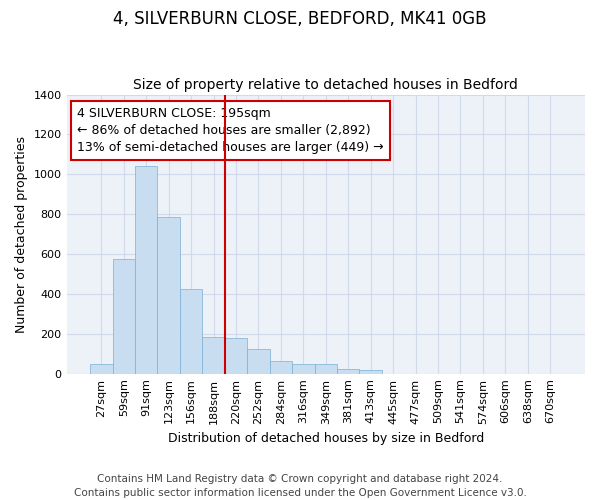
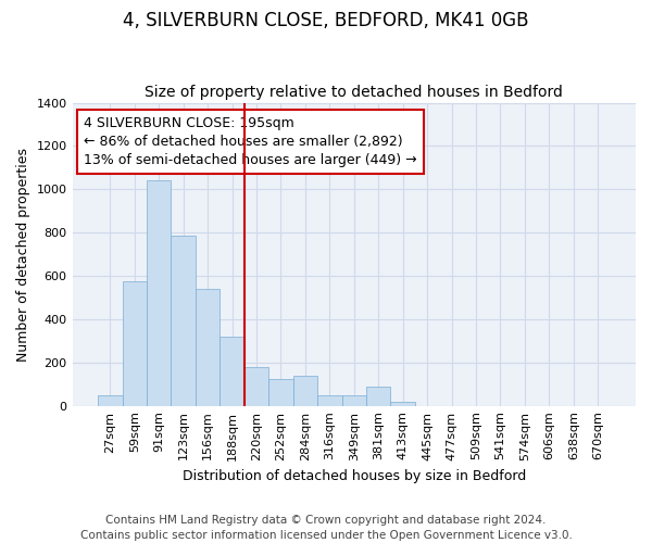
156sqm: 420 -> 540
188sqm: 180 -> 320
284sqm: 60 -> 140
381sqm: 20 -> 90
